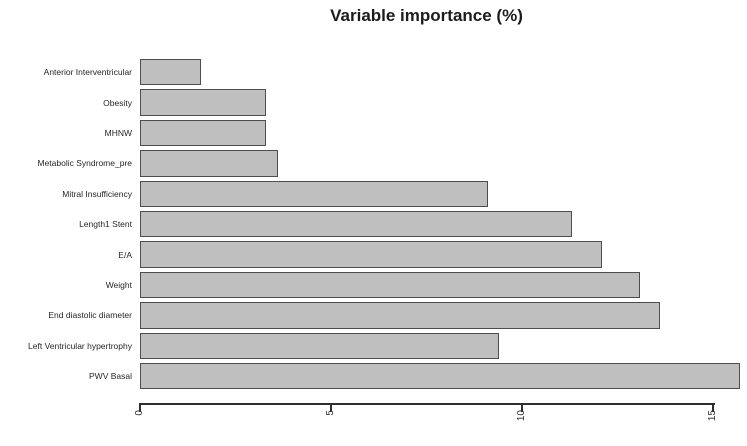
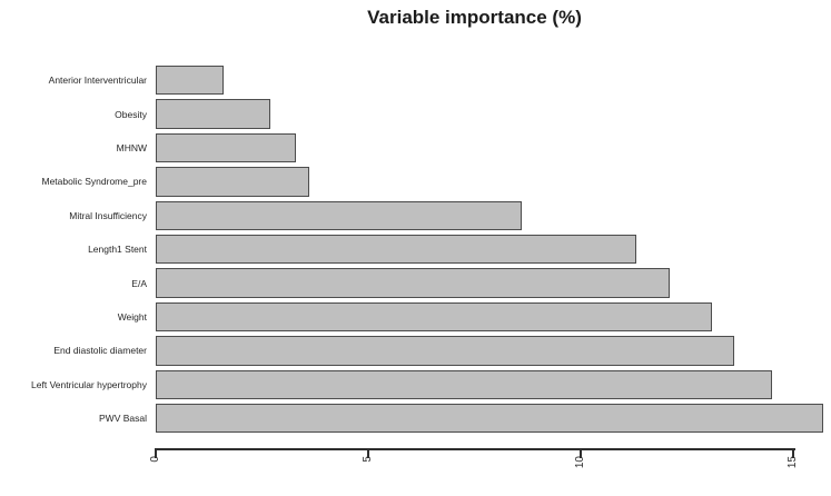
Obesity: 3.3 -> 2.7
Mitral Insufficiency: 9.1 -> 8.6
Left Ventricular hypertrophy: 9.4 -> 14.5
